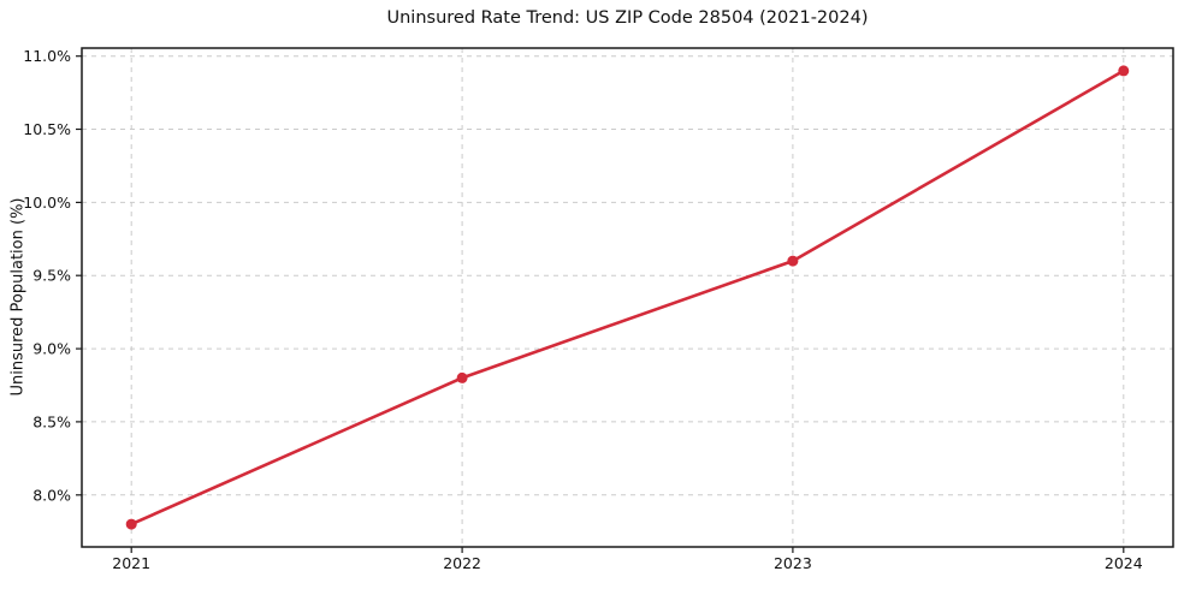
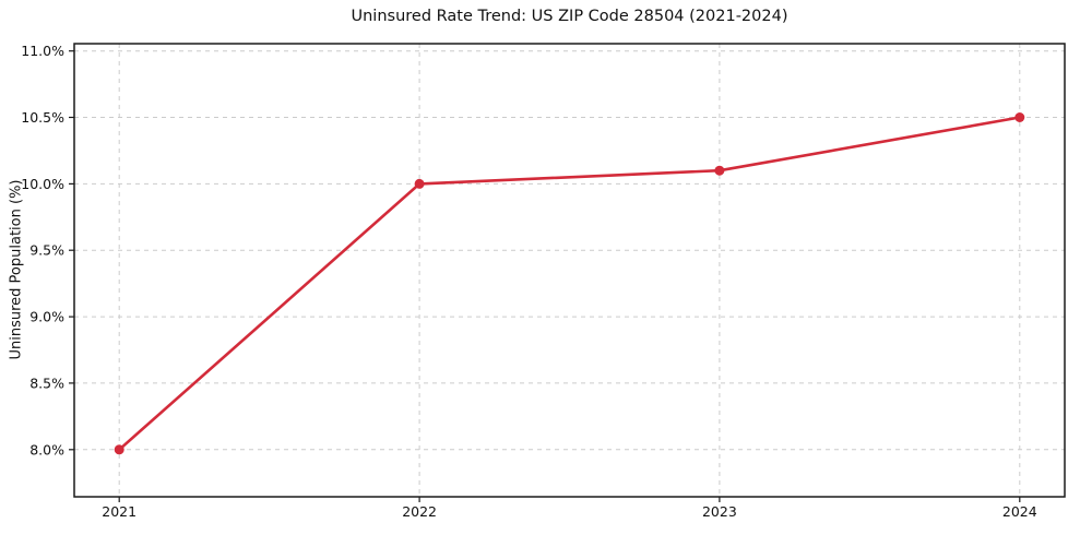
2021: 7.8% -> 8.0%
2022: 8.8% -> 10.0%
2023: 9.6% -> 10.1%
2024: 10.9% -> 10.5%
